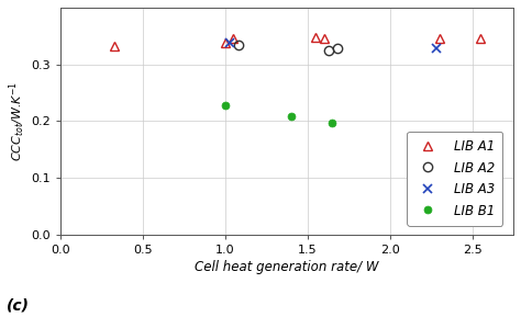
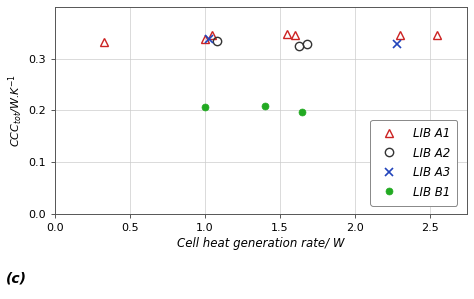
LIB B1/1.0: 0.228 -> 0.206
